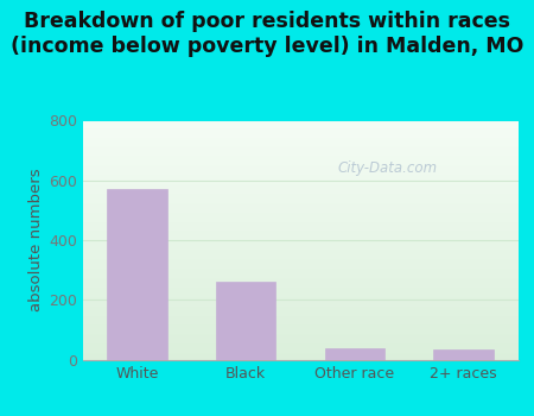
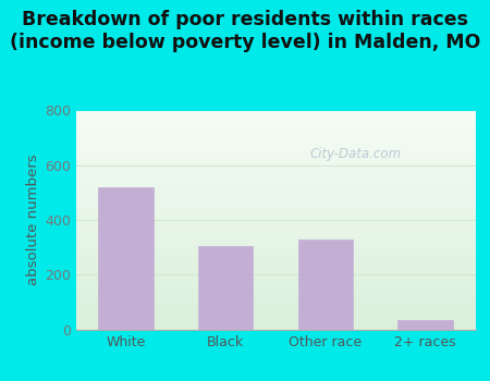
White: 570 -> 520
Black: 260 -> 305
Other race: 40 -> 330
